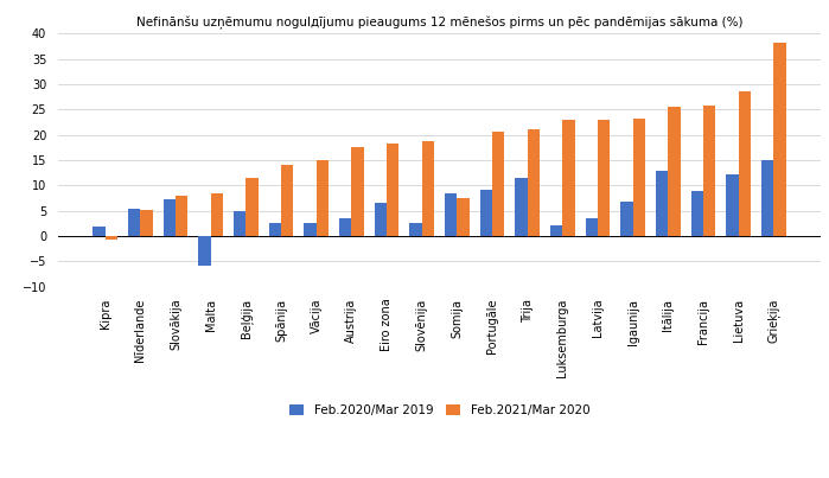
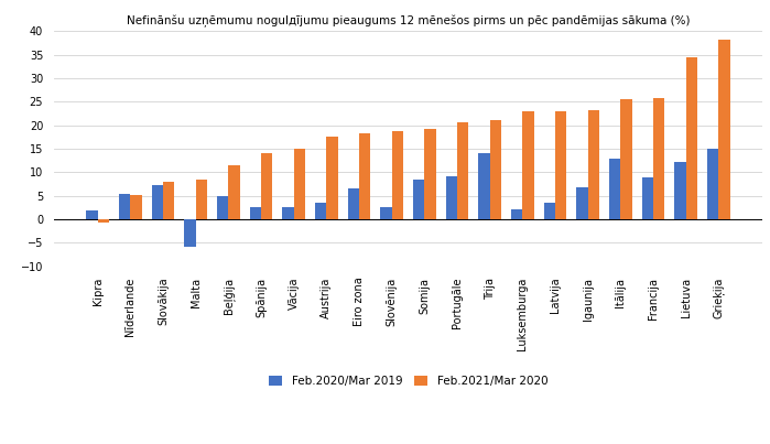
Feb.2021/Mar 2020/Somija: 7.5 -> 19.3
Feb.2020/Mar 2019/Trija: 11.5 -> 14.0
Feb.2021/Mar 2020/Lietuva: 28.5 -> 34.5
